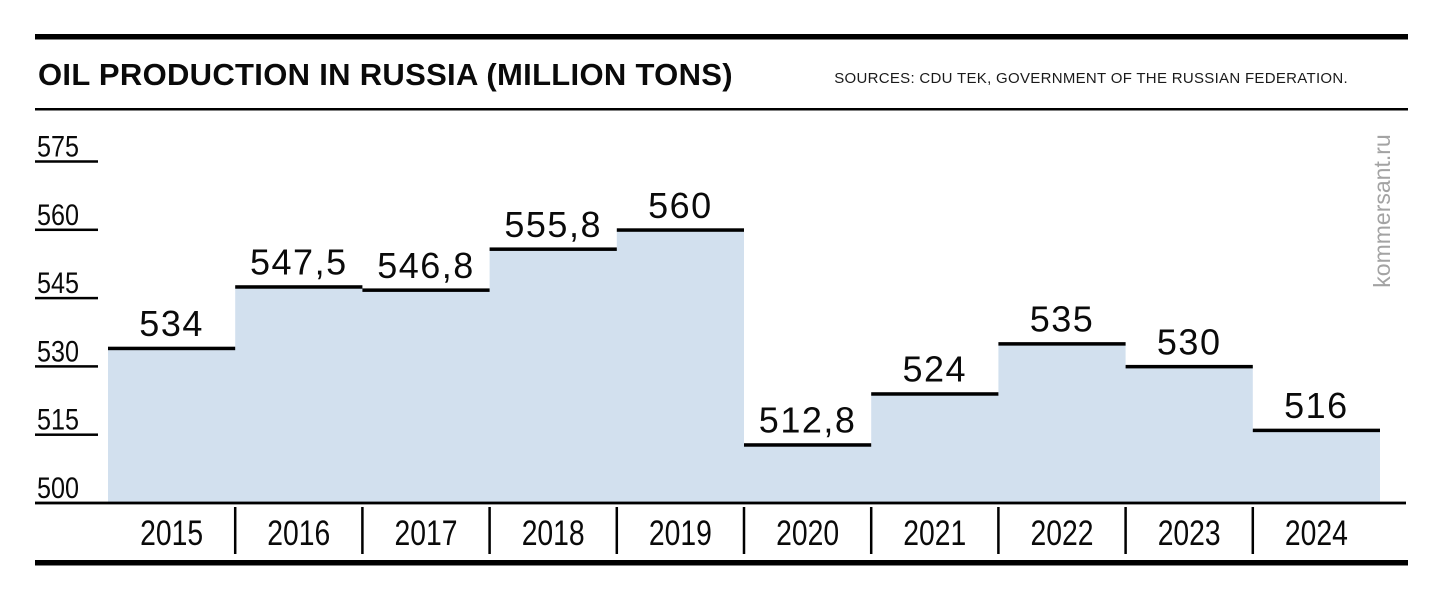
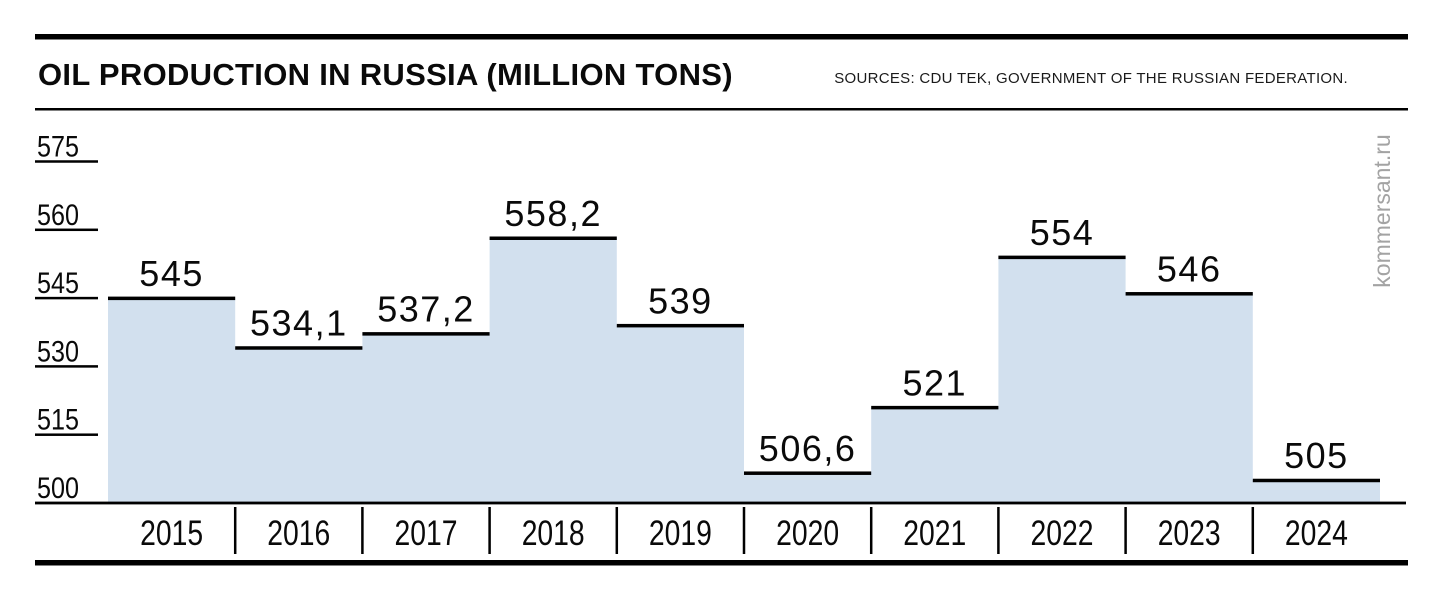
2015: 534 -> 545
2016: 547,5 -> 534,1
2017: 546,8 -> 537,2
2018: 555,8 -> 558,2
2019: 560 -> 539
2020: 512,8 -> 506,6
2021: 524 -> 521
2022: 535 -> 554
2023: 530 -> 546
2024: 516 -> 505
